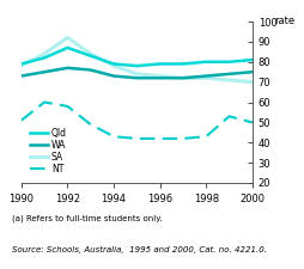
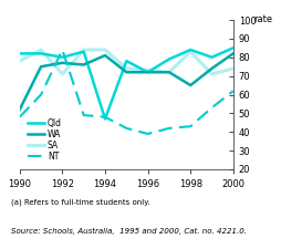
Qld/1990: 79 -> 82
WA/1990: 73 -> 52
NT/1990: 51 -> 48
Qld/1992: 87 -> 80
SA/1992: 92 -> 71
NT/1992: 58 -> 84
Qld/1994: 79 -> 47
WA/1994: 73 -> 81
SA/1994: 78 -> 84
NT/1994: 43 -> 48
Qld/1996: 79 -> 72
NT/1996: 42 -> 39
Qld/1998: 80 -> 84
WA/1998: 73 -> 65
SA/1998: 72 -> 83
Qld/2000: 81 -> 85
WA/2000: 75 -> 82
SA/2000: 70 -> 74
NT/2000: 50 -> 62
